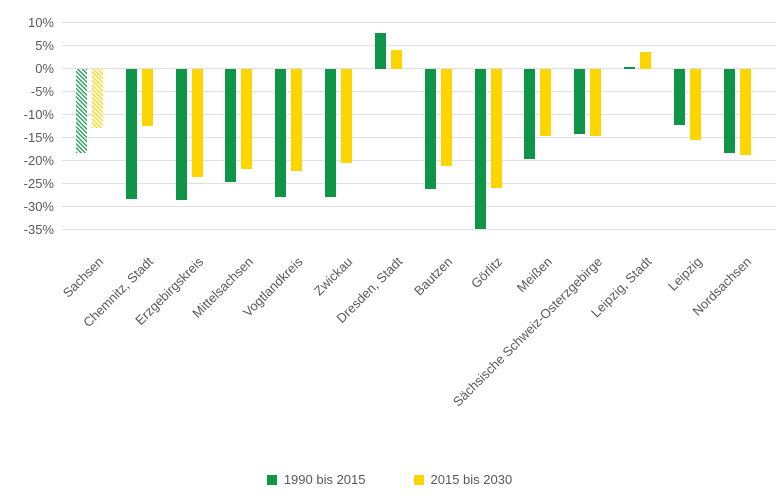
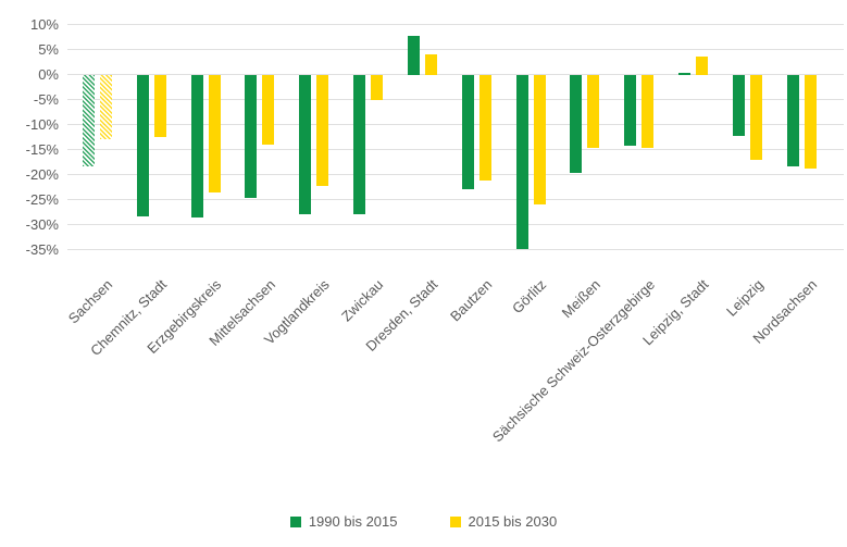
2015 bis 2030/Mittelsachsen: -22% -> -14%
2015 bis 2030/Zwickau: -20% -> -5%
1990 bis 2015/Bautzen: -26% -> -23%
2015 bis 2030/Leipzig: -16% -> -17%
